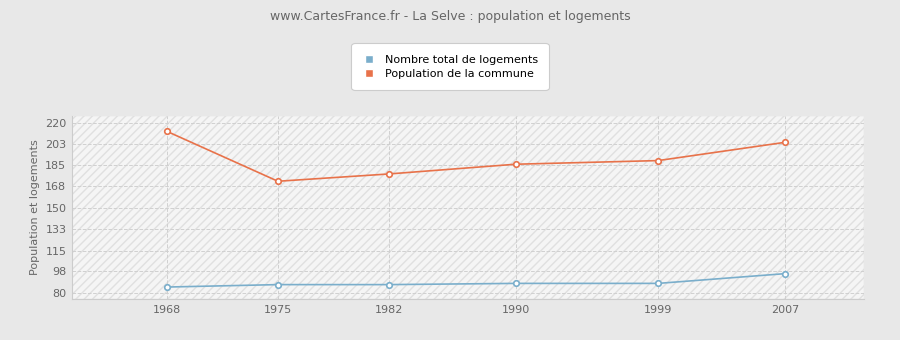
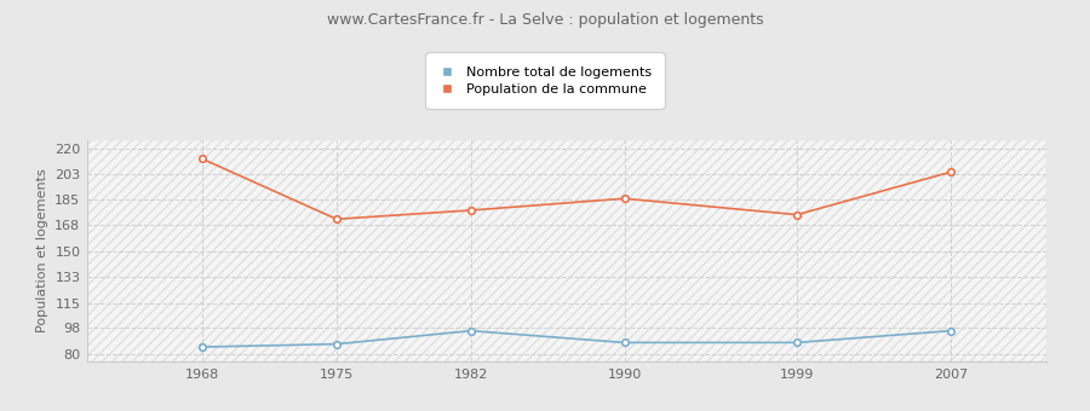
Nombre total de logements/1982: 87 -> 96
Population de la commune/1999: 189 -> 175
